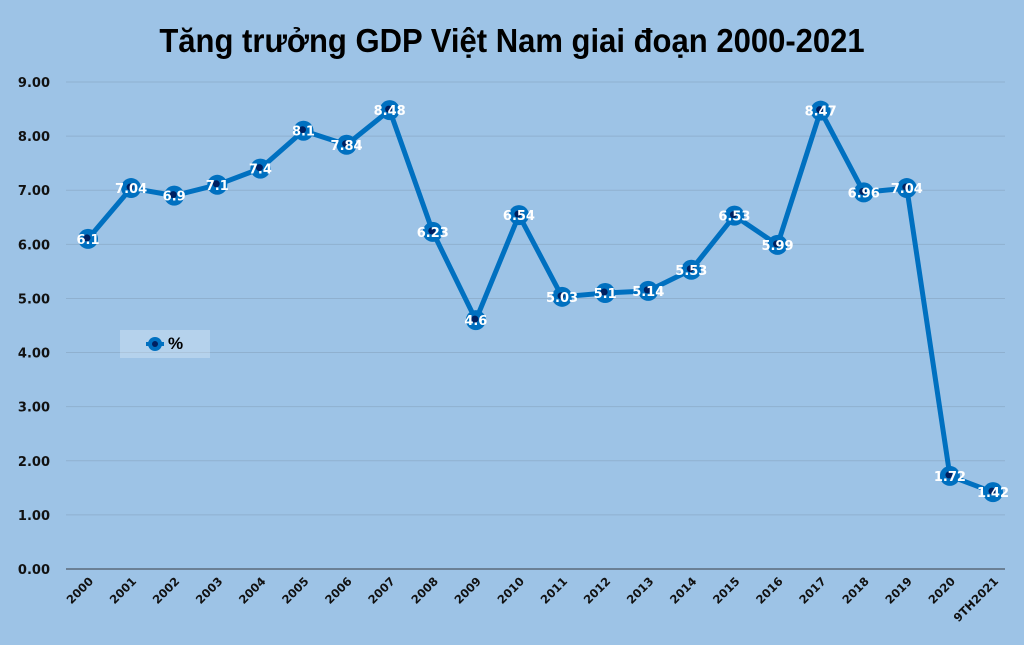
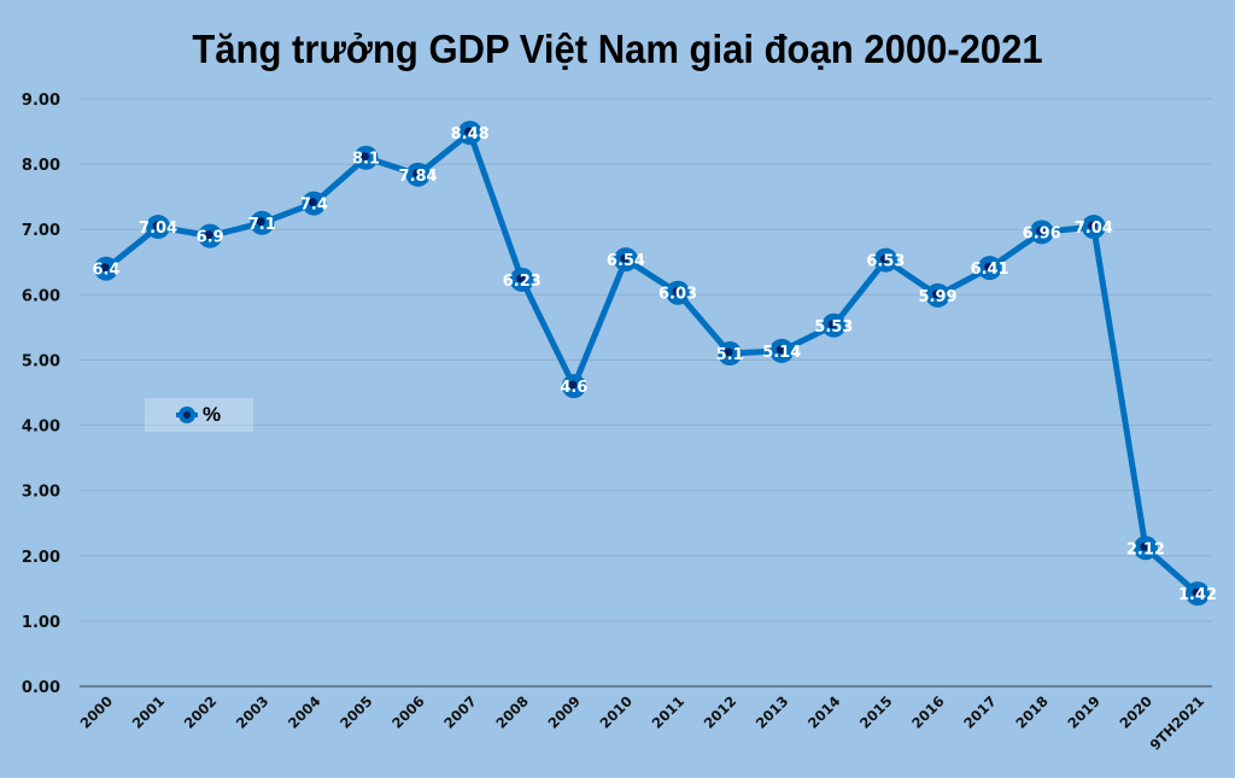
2000: 6.1 -> 6.4
2011: 5.03 -> 6.03
2017: 8.47 -> 6.41
2020: 1.72 -> 2.12
